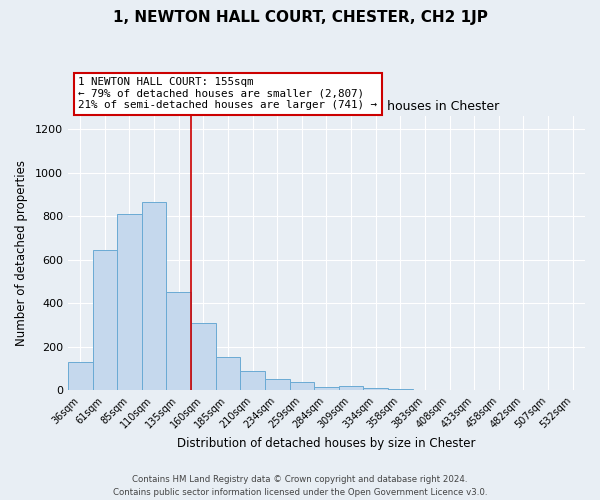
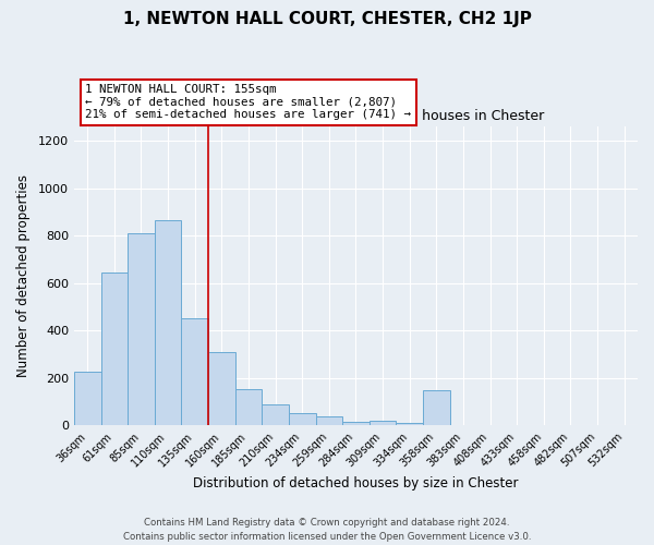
36sqm: 130 -> 225
358sqm: 5 -> 150
